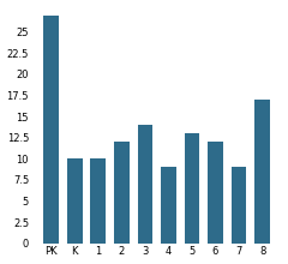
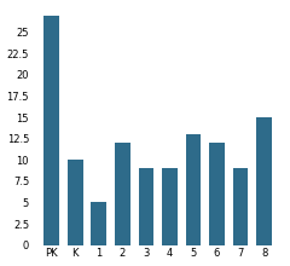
1: 10 -> 5
3: 14 -> 9
8: 17 -> 15
